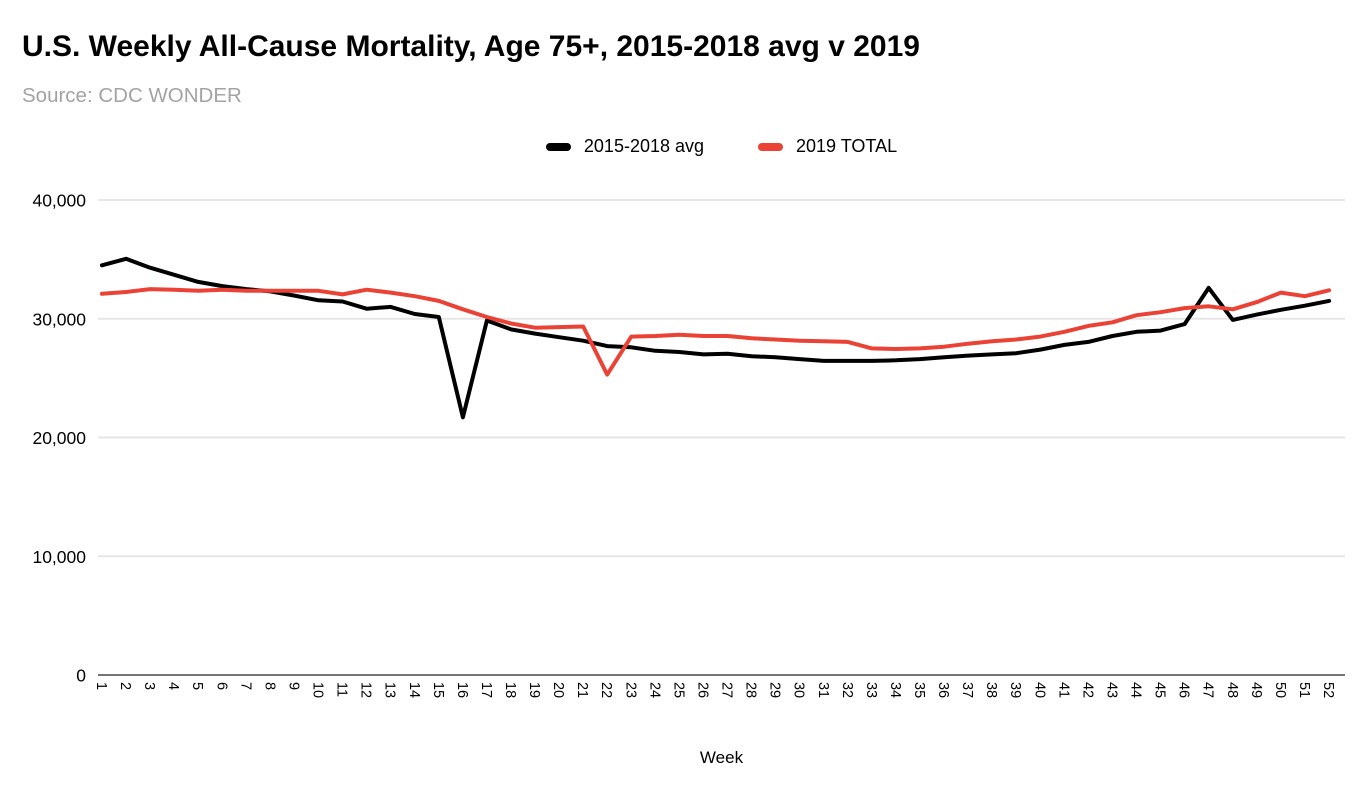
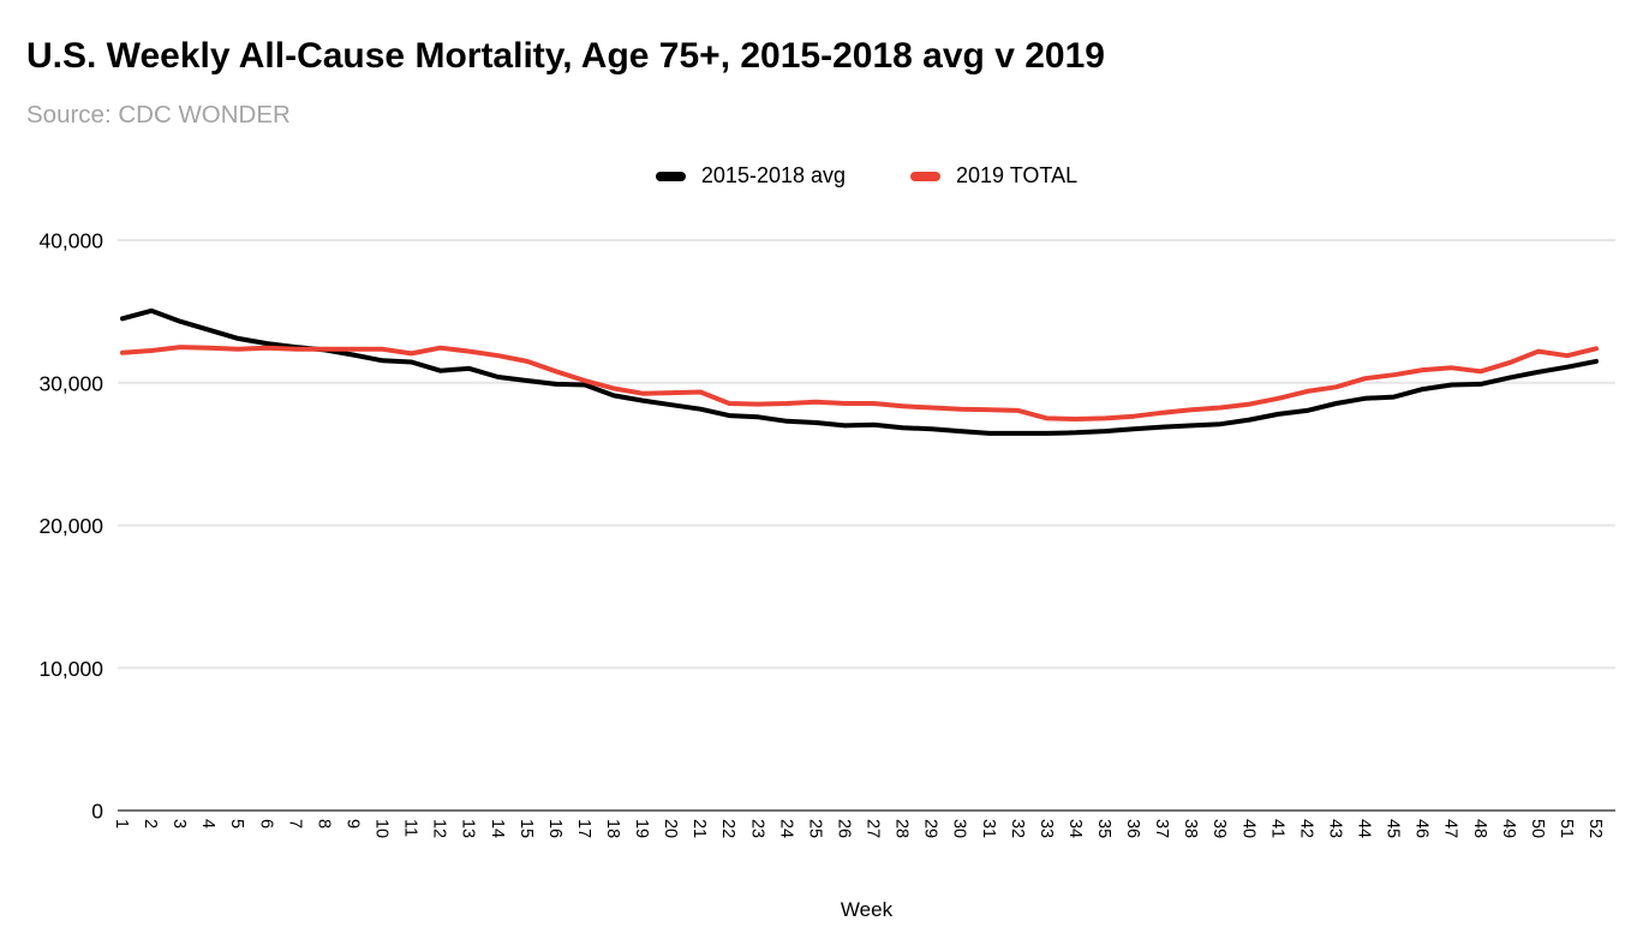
2015-2018 avg/16: 21700 -> 29900
2019 TOTAL/22: 25300 -> 28600
2015-2018 avg/47: 32600 -> 29800
